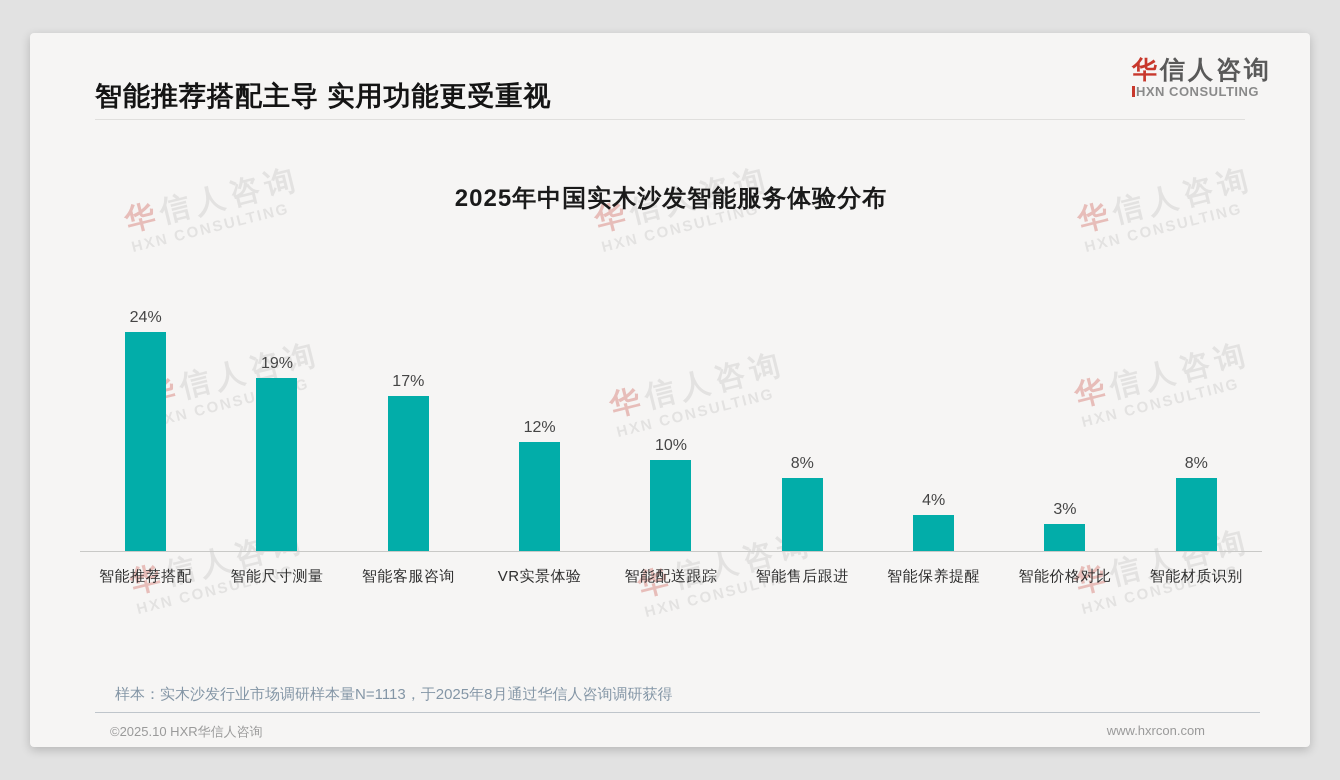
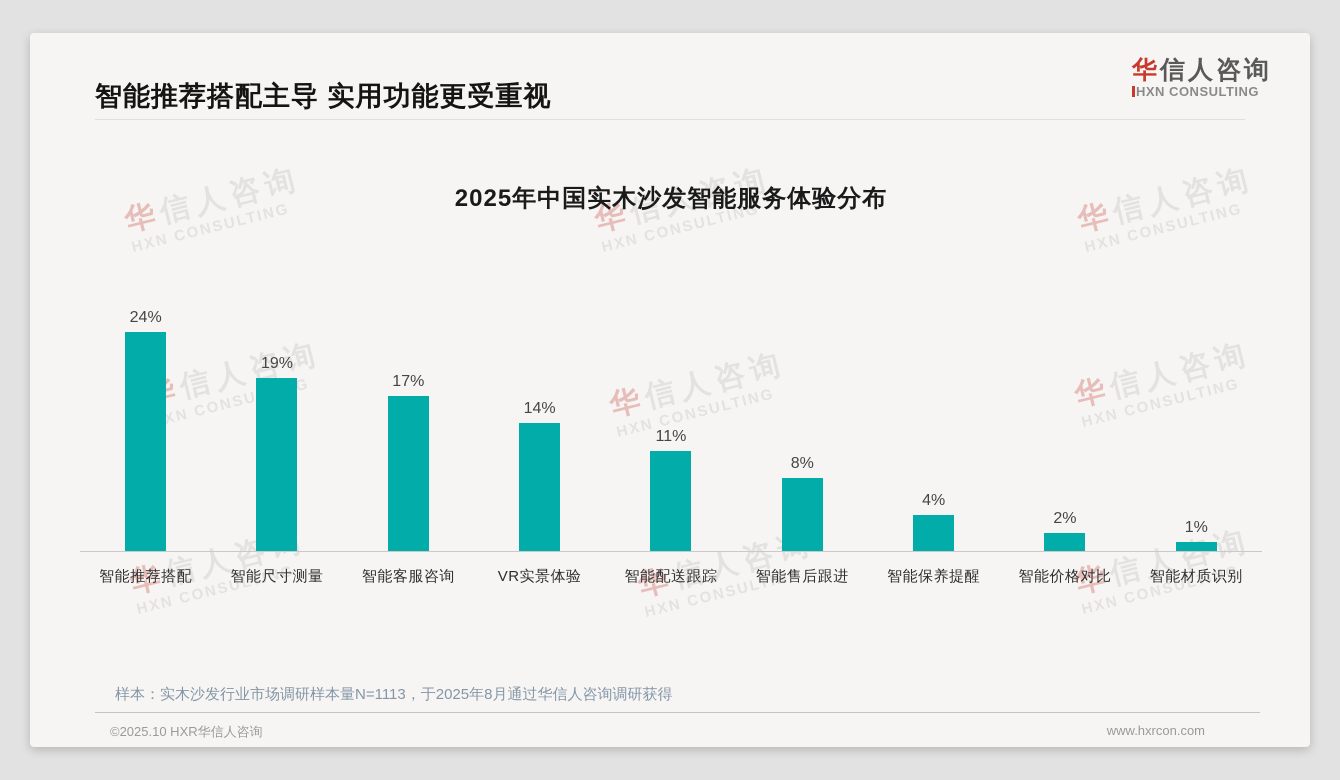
VR实景体验: 12% -> 14%
智能配送跟踪: 10% -> 11%
智能价格对比: 3% -> 2%
智能材质识别: 8% -> 1%
